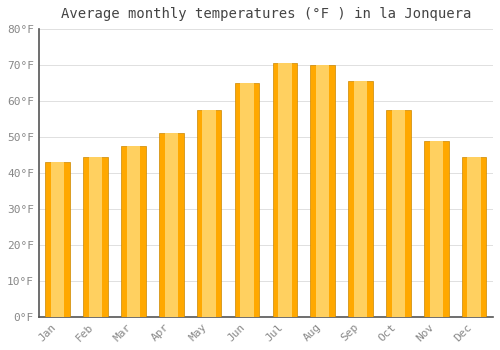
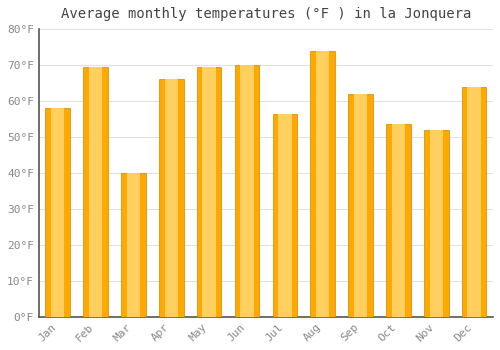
Jan: 43.0°F -> 58.0°F
Feb: 44.5°F -> 69.5°F
Mar: 47.5°F -> 40.0°F
Apr: 51.0°F -> 66.0°F
May: 57.5°F -> 69.5°F
Jun: 65.0°F -> 70.0°F
Jul: 70.5°F -> 56.5°F
Aug: 70.0°F -> 74.0°F
Sep: 65.5°F -> 62.0°F
Oct: 57.5°F -> 53.5°F
Nov: 49.0°F -> 52.0°F
Dec: 44.5°F -> 64.0°F
